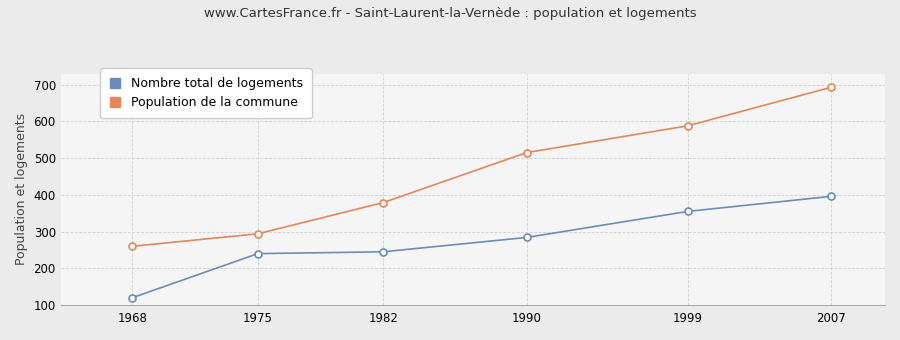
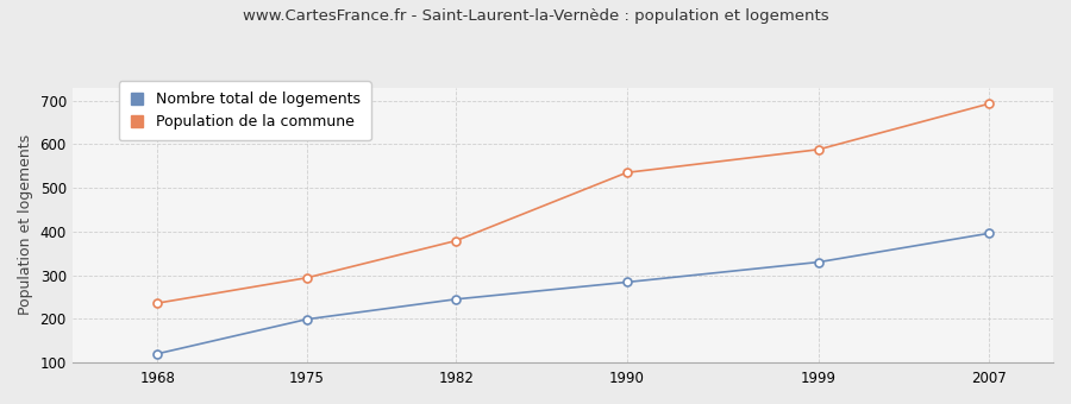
Population de la commune/1968: 260 -> 236
Nombre total de logements/1975: 240 -> 199
Population de la commune/1990: 515 -> 535
Nombre total de logements/1999: 355 -> 330
